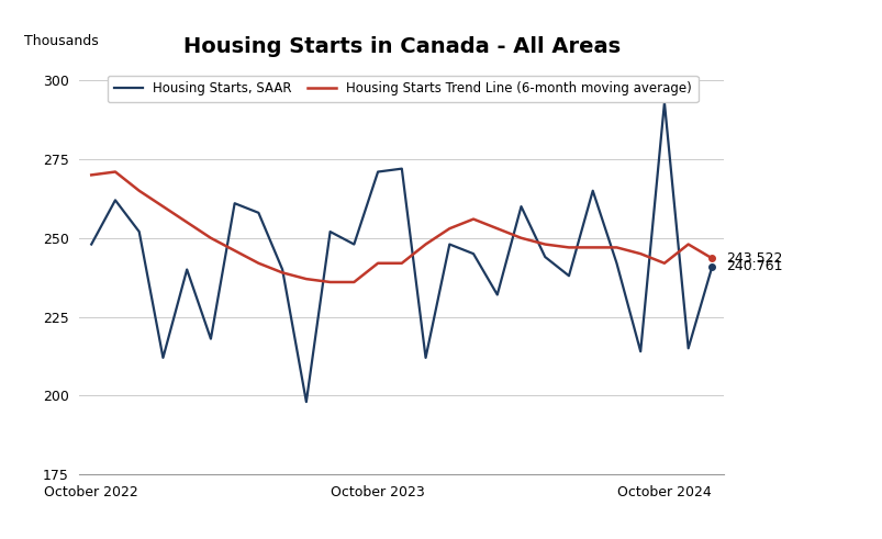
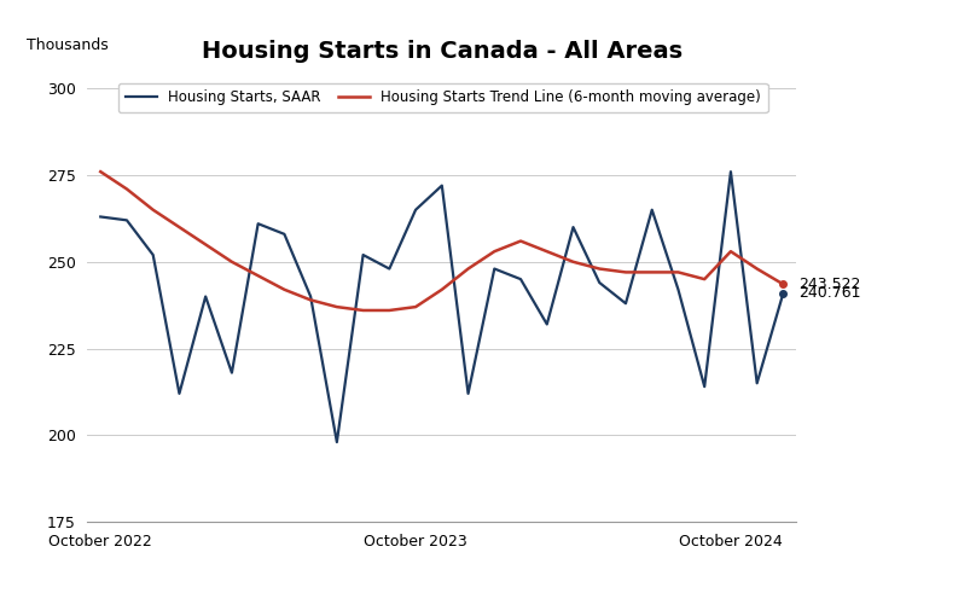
Housing Starts, SAAR/October 2022: 248 -> 263
Housing Starts Trend Line (6-month moving average)/October 2022: 270.0 -> 276.0
Housing Starts, SAAR/October 2023: 271 -> 265
Housing Starts Trend Line (6-month moving average)/October 2023: 242.0 -> 237.0
Housing Starts, SAAR/October 2024: 293 -> 276
Housing Starts Trend Line (6-month moving average)/October 2024: 242.0 -> 253.0
